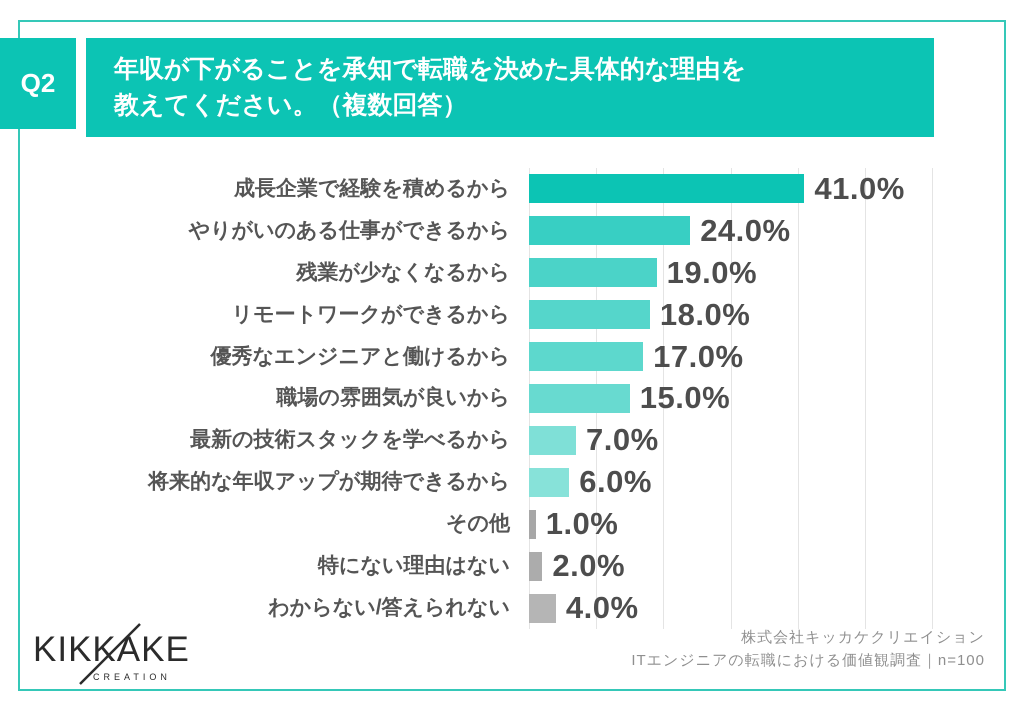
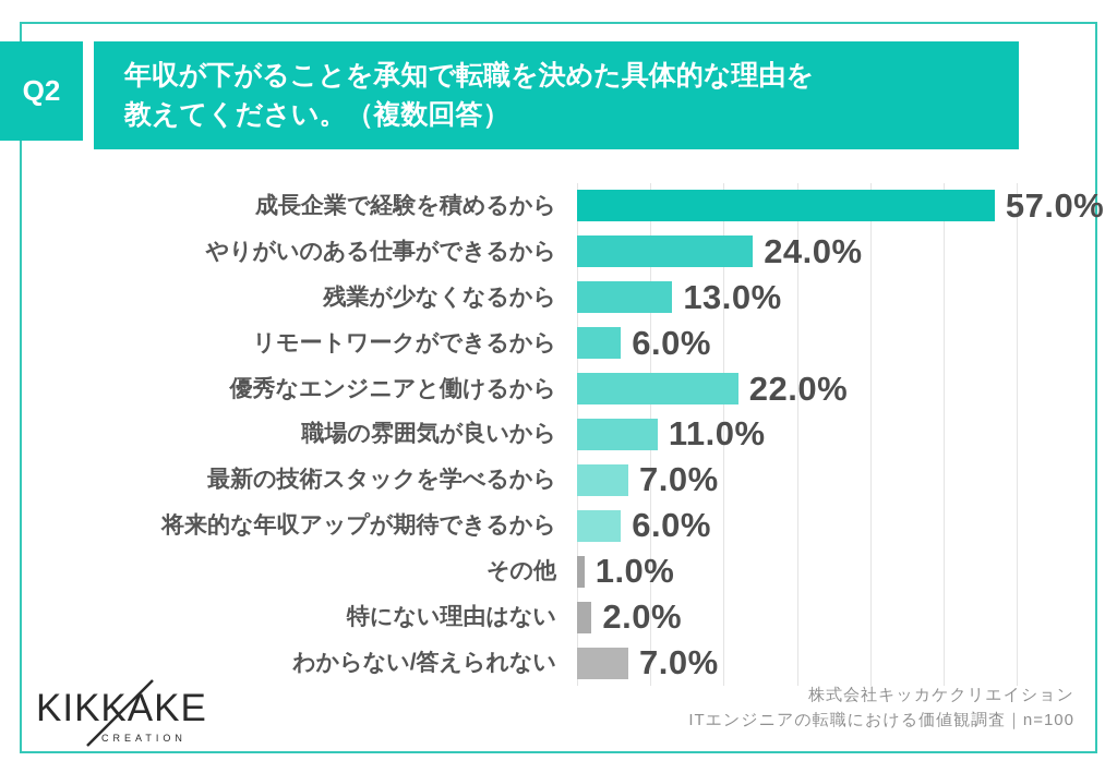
成長企業で経験を積めるから: 41.0% -> 57.0%
残業が少なくなるから: 19.0% -> 13.0%
リモートワークができるから: 18.0% -> 6.0%
優秀なエンジニアと働けるから: 17.0% -> 22.0%
職場の雰囲気が良いから: 15.0% -> 11.0%
わからない/答えられない: 4.0% -> 7.0%
